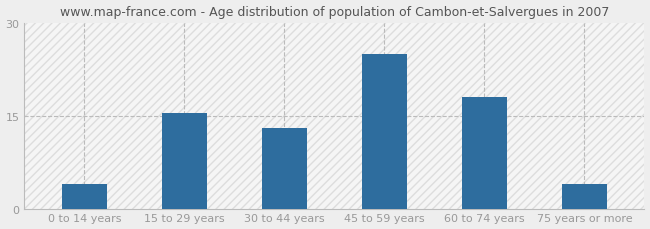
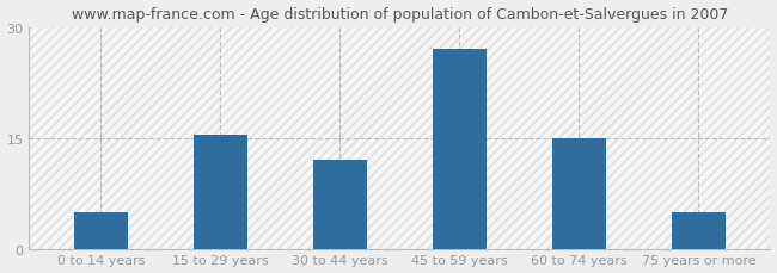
0 to 14 years: 4.0 -> 5.0
30 to 44 years: 13.0 -> 12.0
45 to 59 years: 25.0 -> 27.0
60 to 74 years: 18.0 -> 15.0
75 years or more: 4.0 -> 5.0
